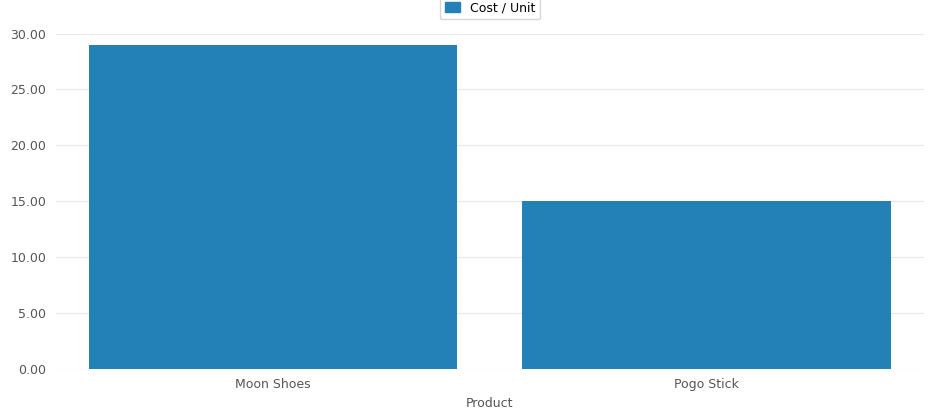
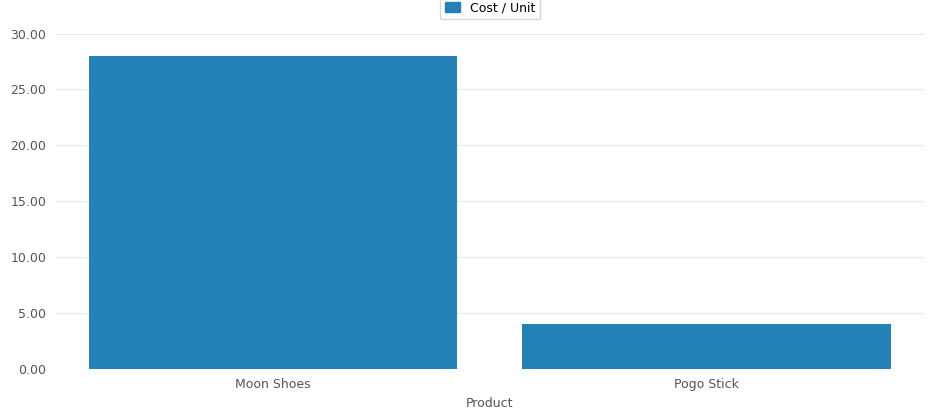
Moon Shoes: 29 -> 28
Pogo Stick: 15 -> 4
